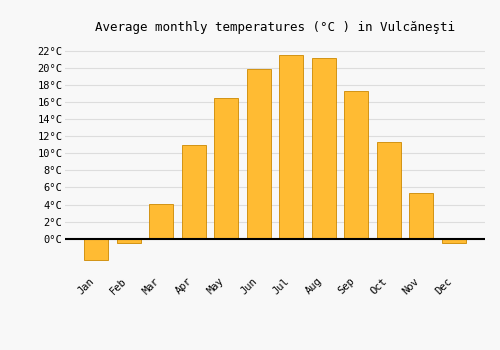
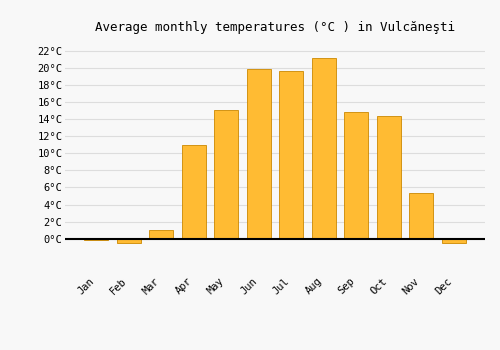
Jan: -2.5°C -> -0.2°C
Mar: 4.1°C -> 1.0°C
May: 16.5°C -> 15.0°C
Jul: 21.5°C -> 19.6°C
Sep: 17.3°C -> 14.8°C
Oct: 11.3°C -> 14.4°C
